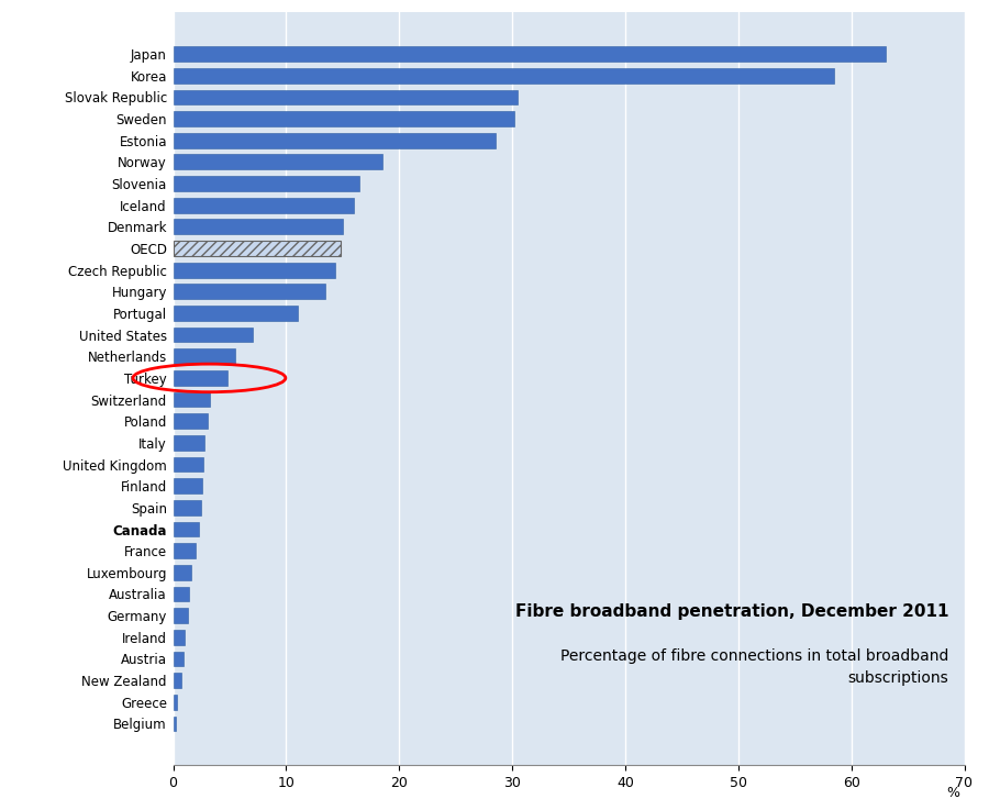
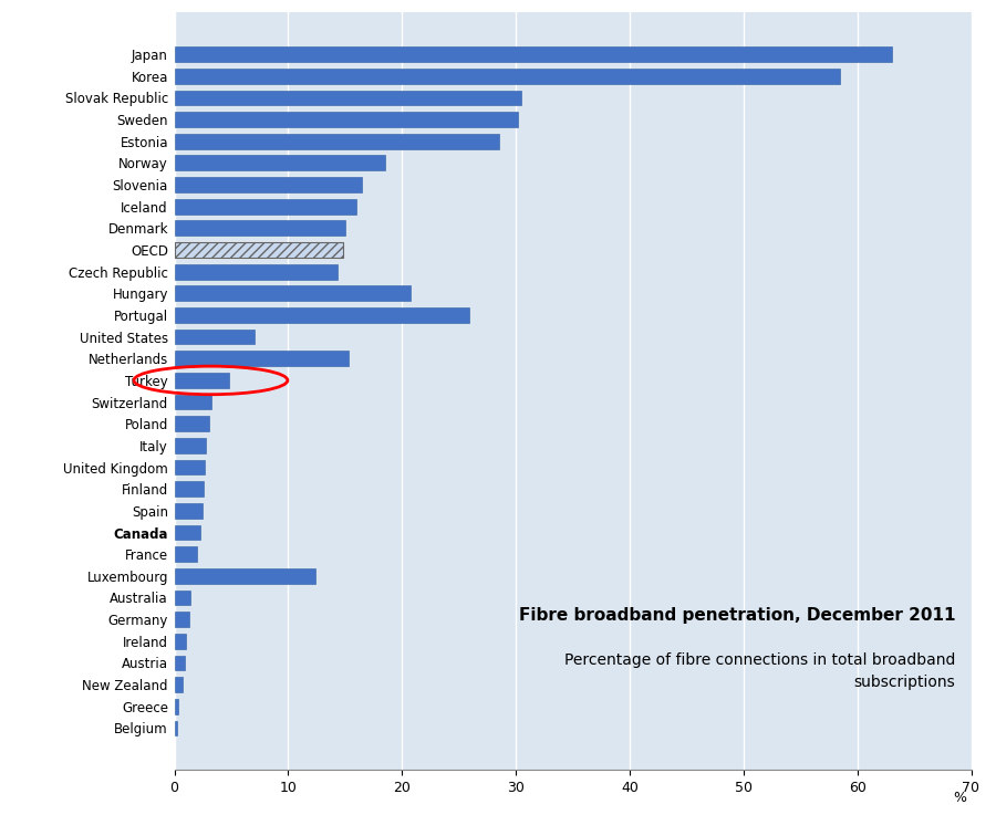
Hungary: 13.5 -> 20.8
Portugal: 11.0 -> 25.9
Netherlands: 5.5 -> 15.3
Luxembourg: 1.6 -> 12.4
